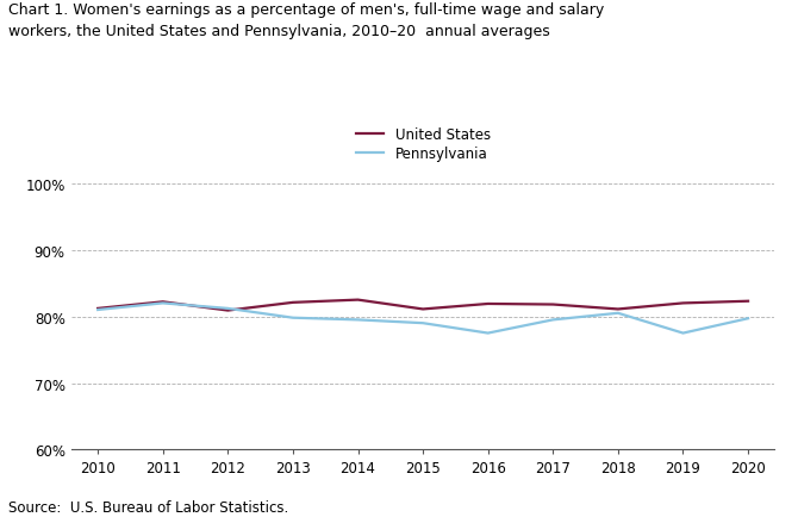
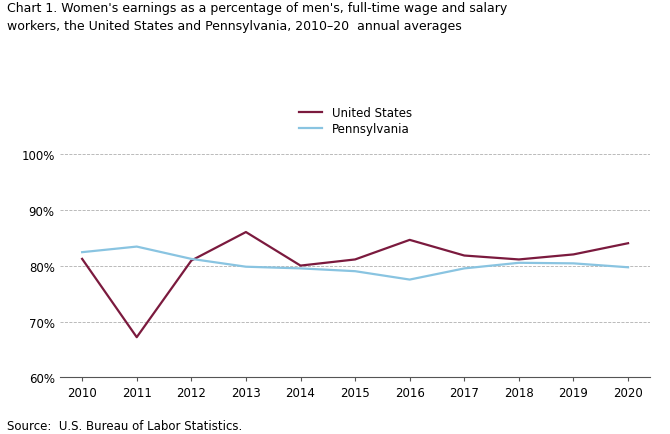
Pennsylvania/2010: 81.0% -> 82.4%
United States/2011: 82.2% -> 67.2%
Pennsylvania/2011: 82.0% -> 83.4%
United States/2013: 82.1% -> 86.0%
United States/2014: 82.5% -> 80.0%
United States/2016: 81.9% -> 84.6%
Pennsylvania/2019: 77.5% -> 80.4%
United States/2020: 82.3% -> 84.0%
